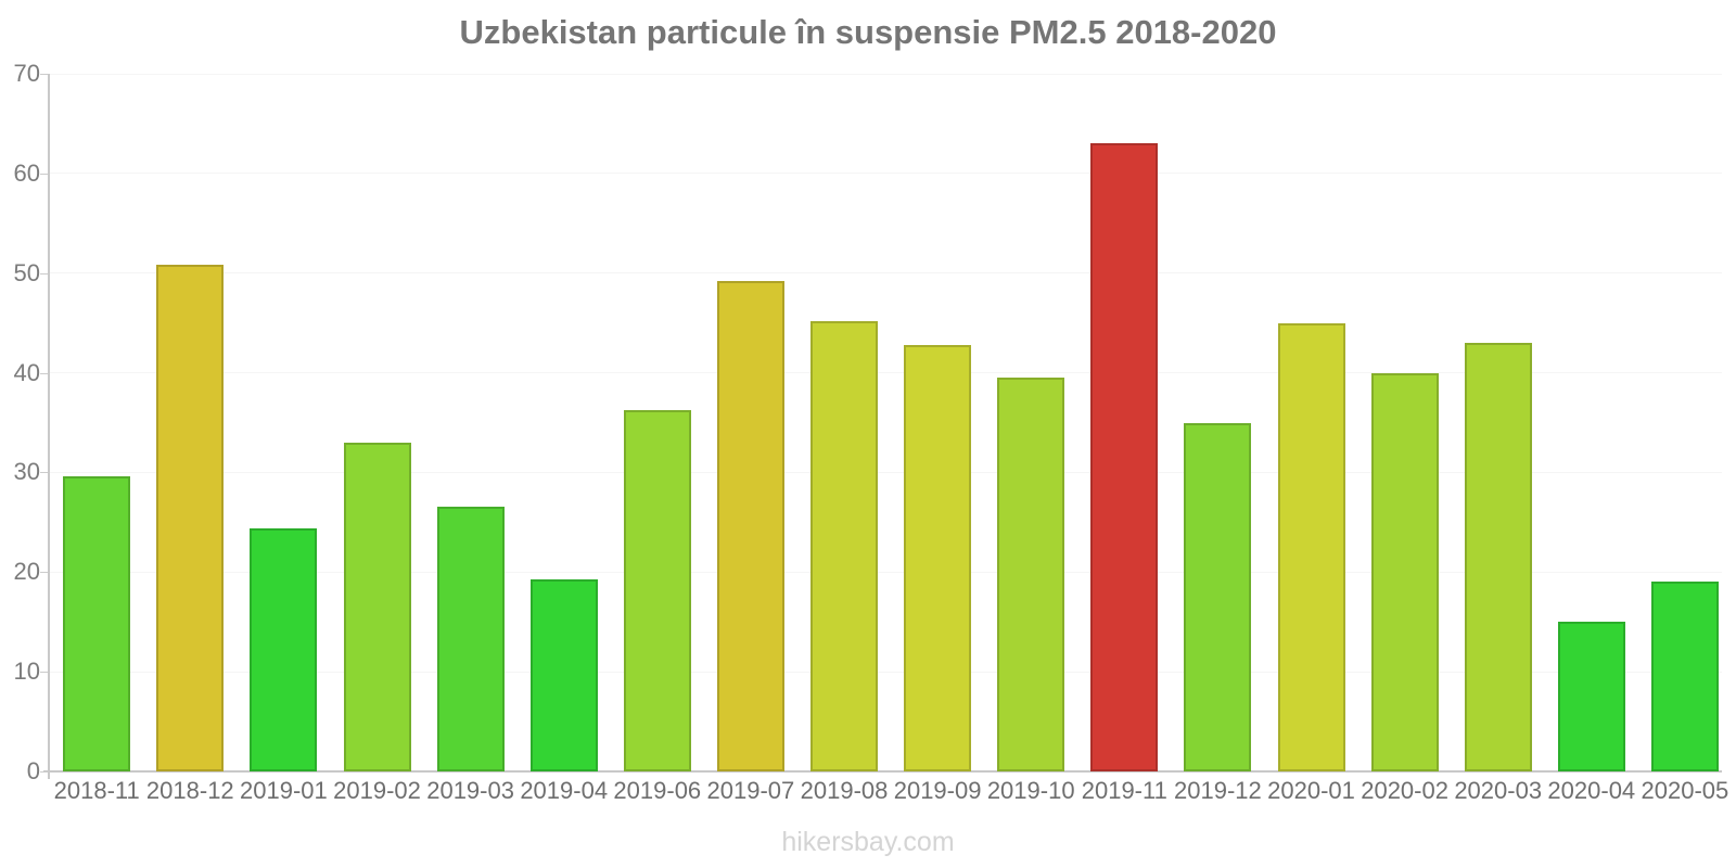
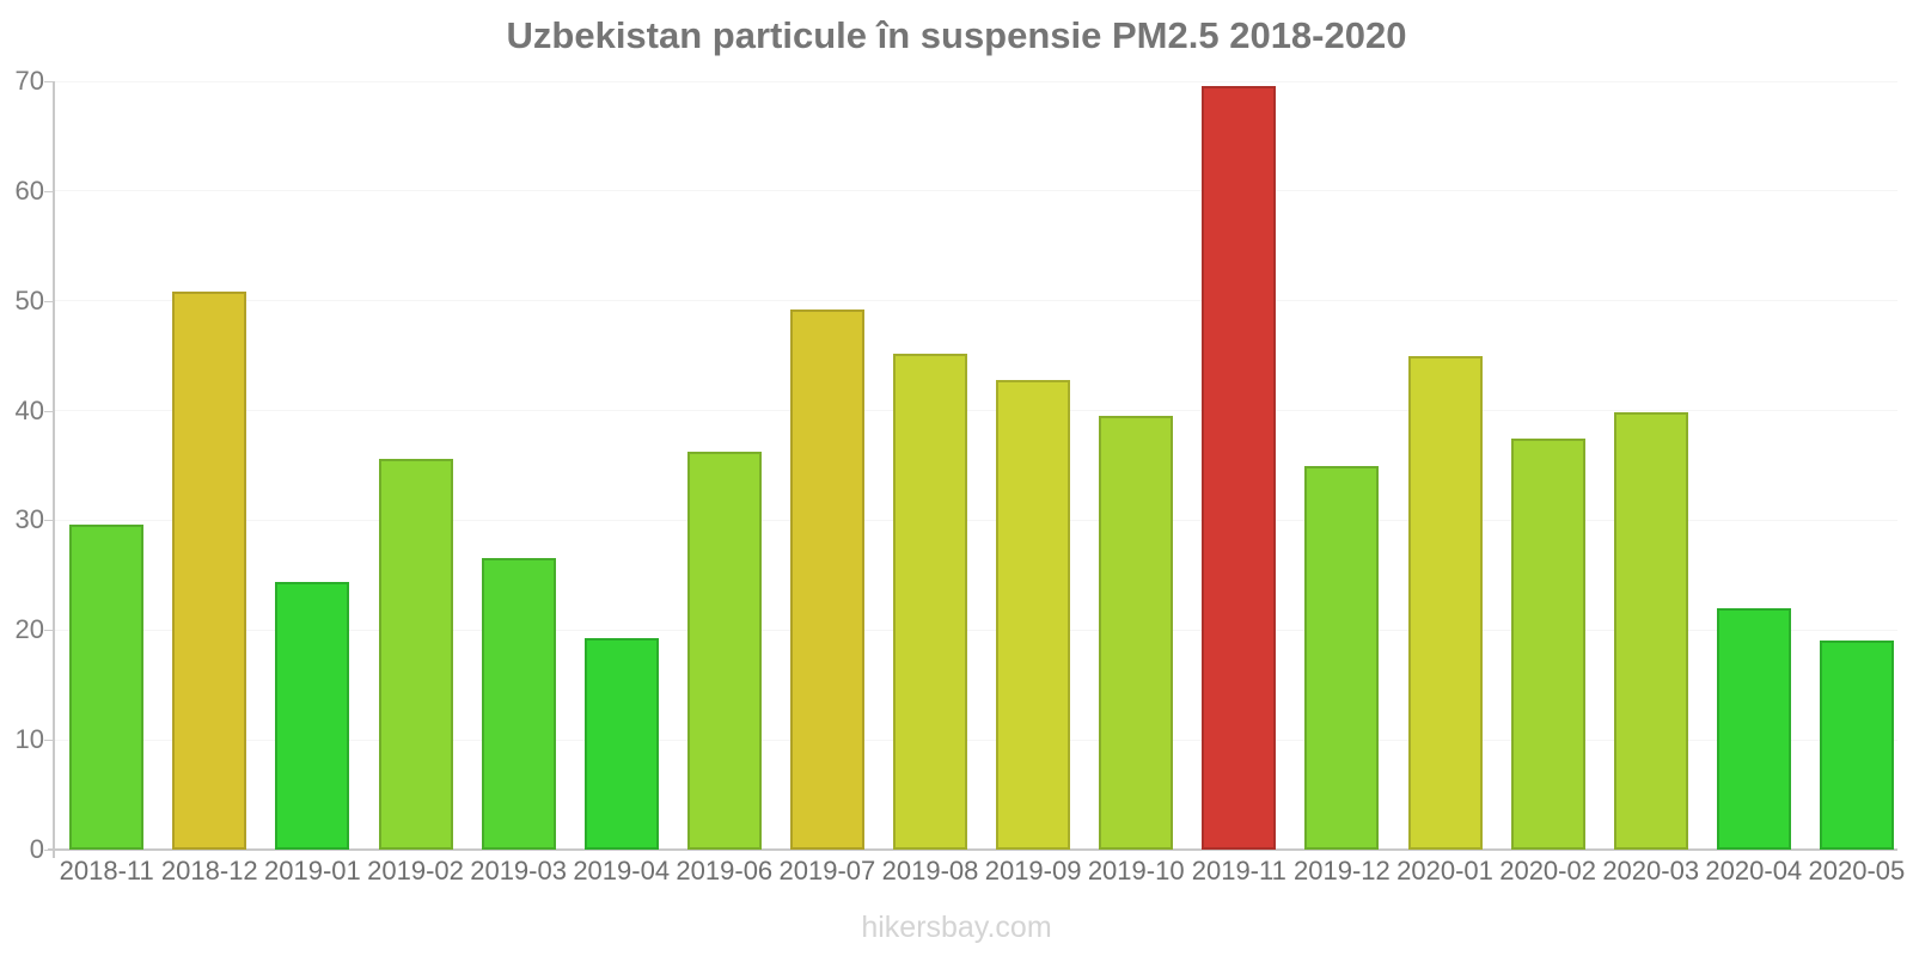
2019-02: 33 -> 36
2019-11: 63 -> 70
2020-02: 40 -> 38
2020-03: 43 -> 40
2020-04: 15 -> 22
